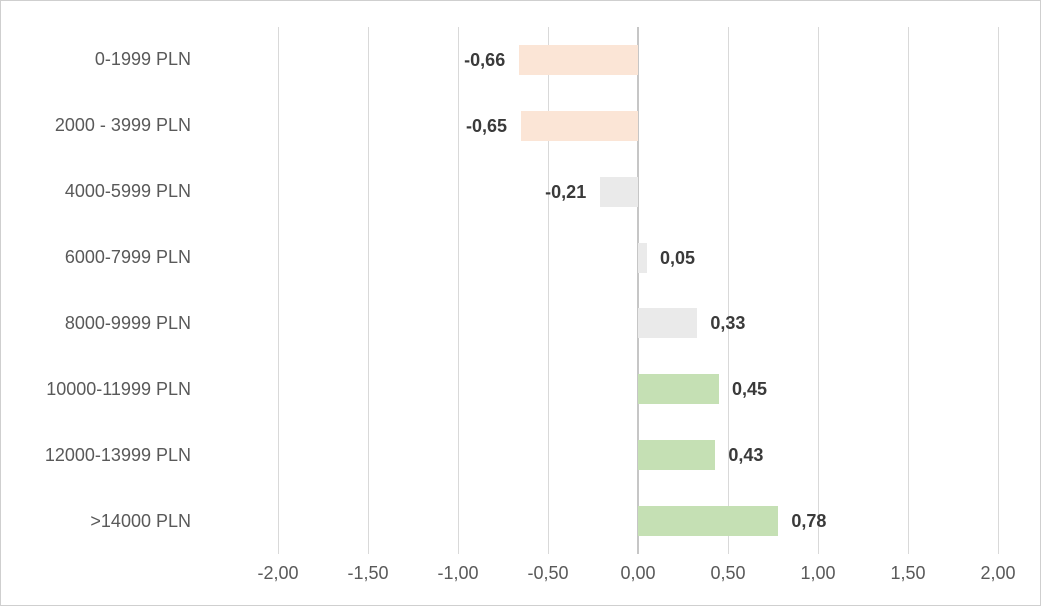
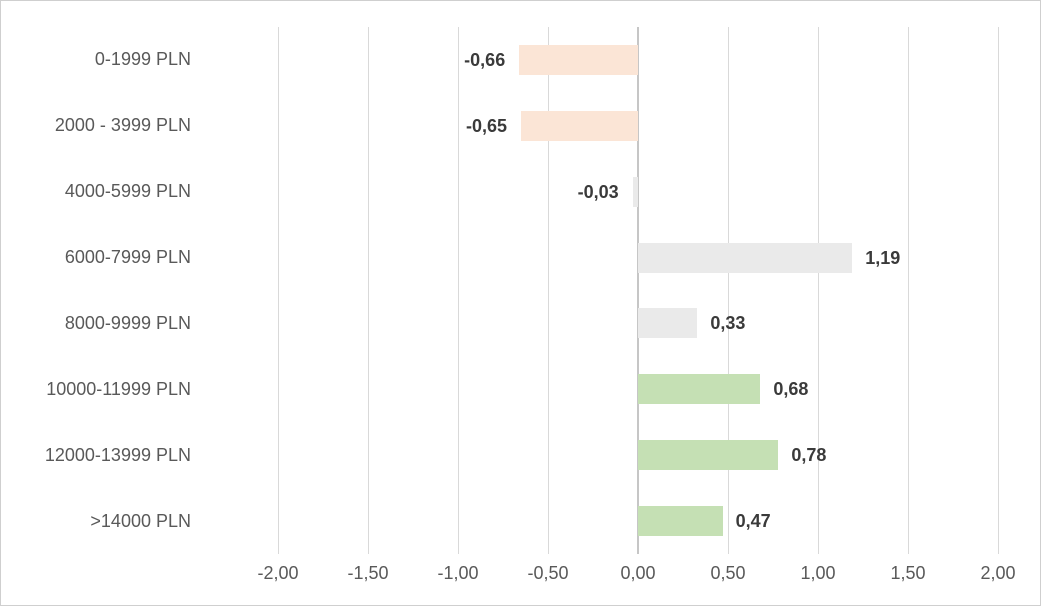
4000-5999 PLN: -0,21 -> -0,03
6000-7999 PLN: 0,05 -> 1,19
10000-11999 PLN: 0,45 -> 0,68
12000-13999 PLN: 0,43 -> 0,78
>14000 PLN: 0,78 -> 0,47
